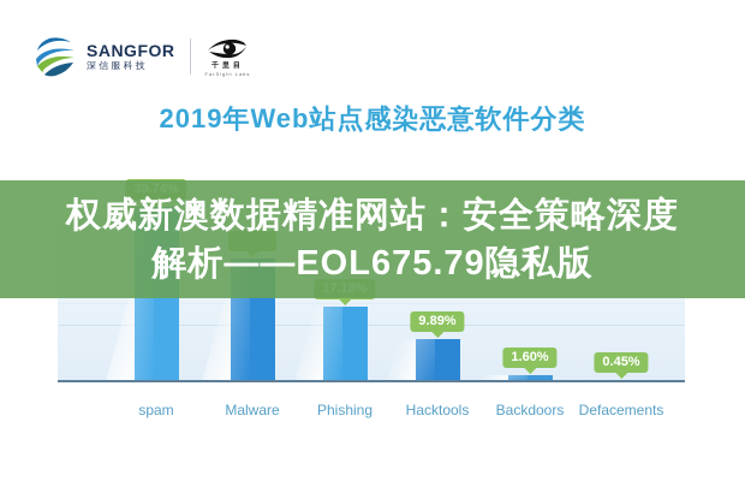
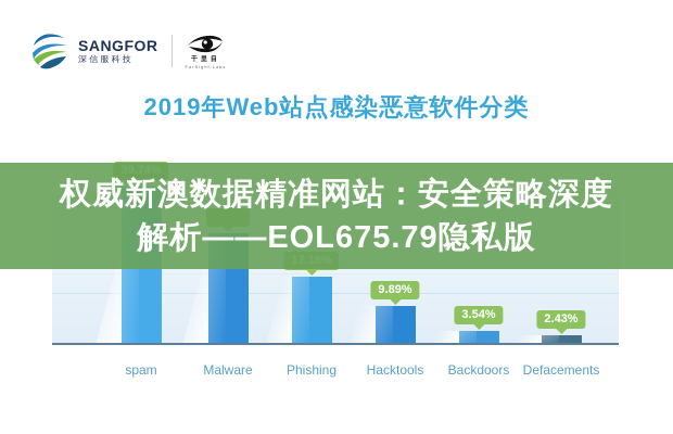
Backdoors: 1.60% -> 3.54%
Defacements: 0.45% -> 2.43%
